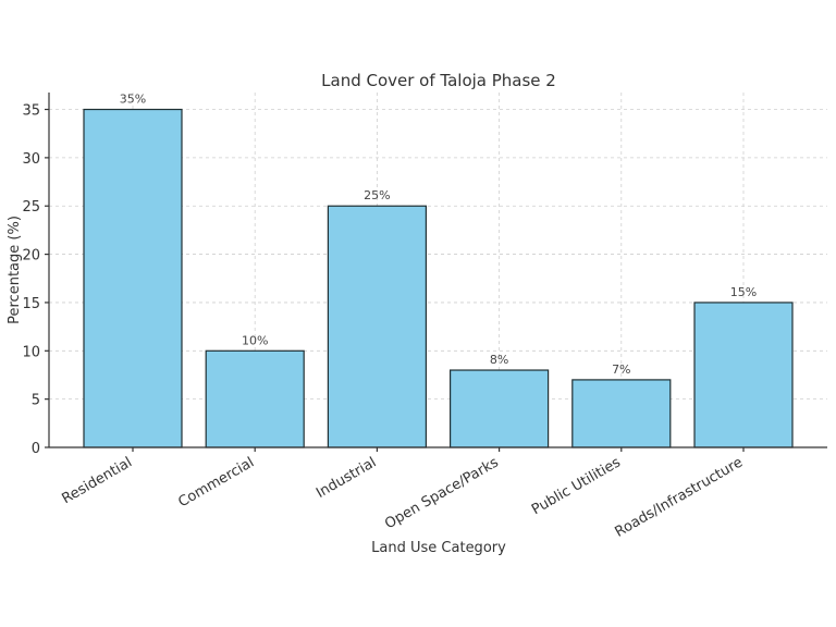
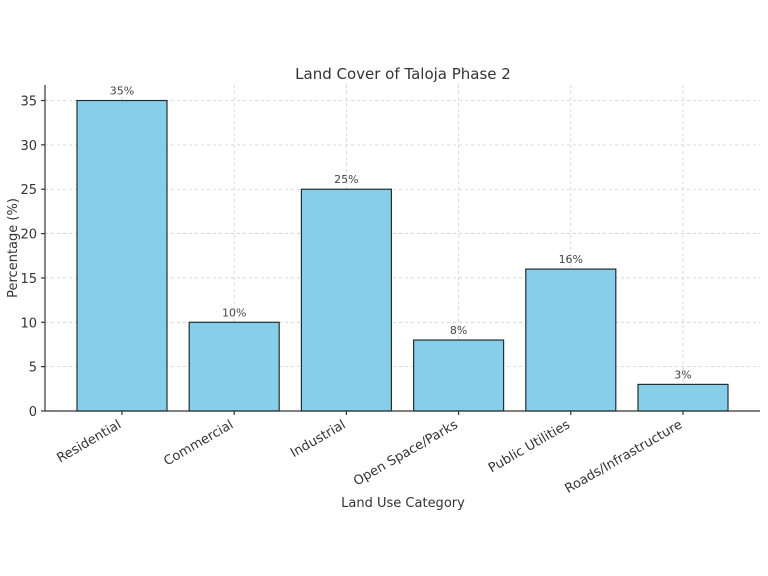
Public Utilities: 7% -> 16%
Roads/Infrastructure: 15% -> 3%
